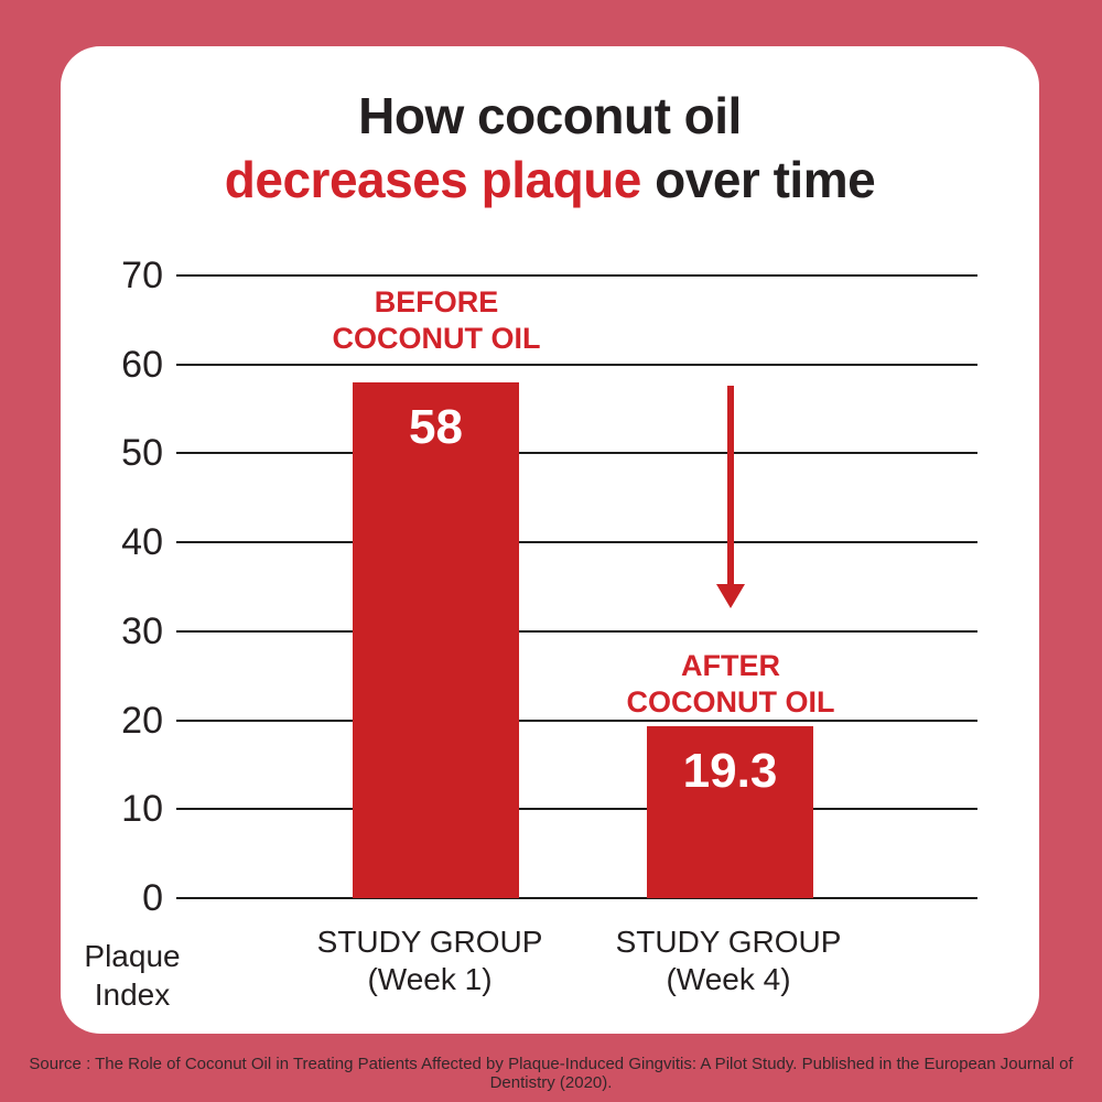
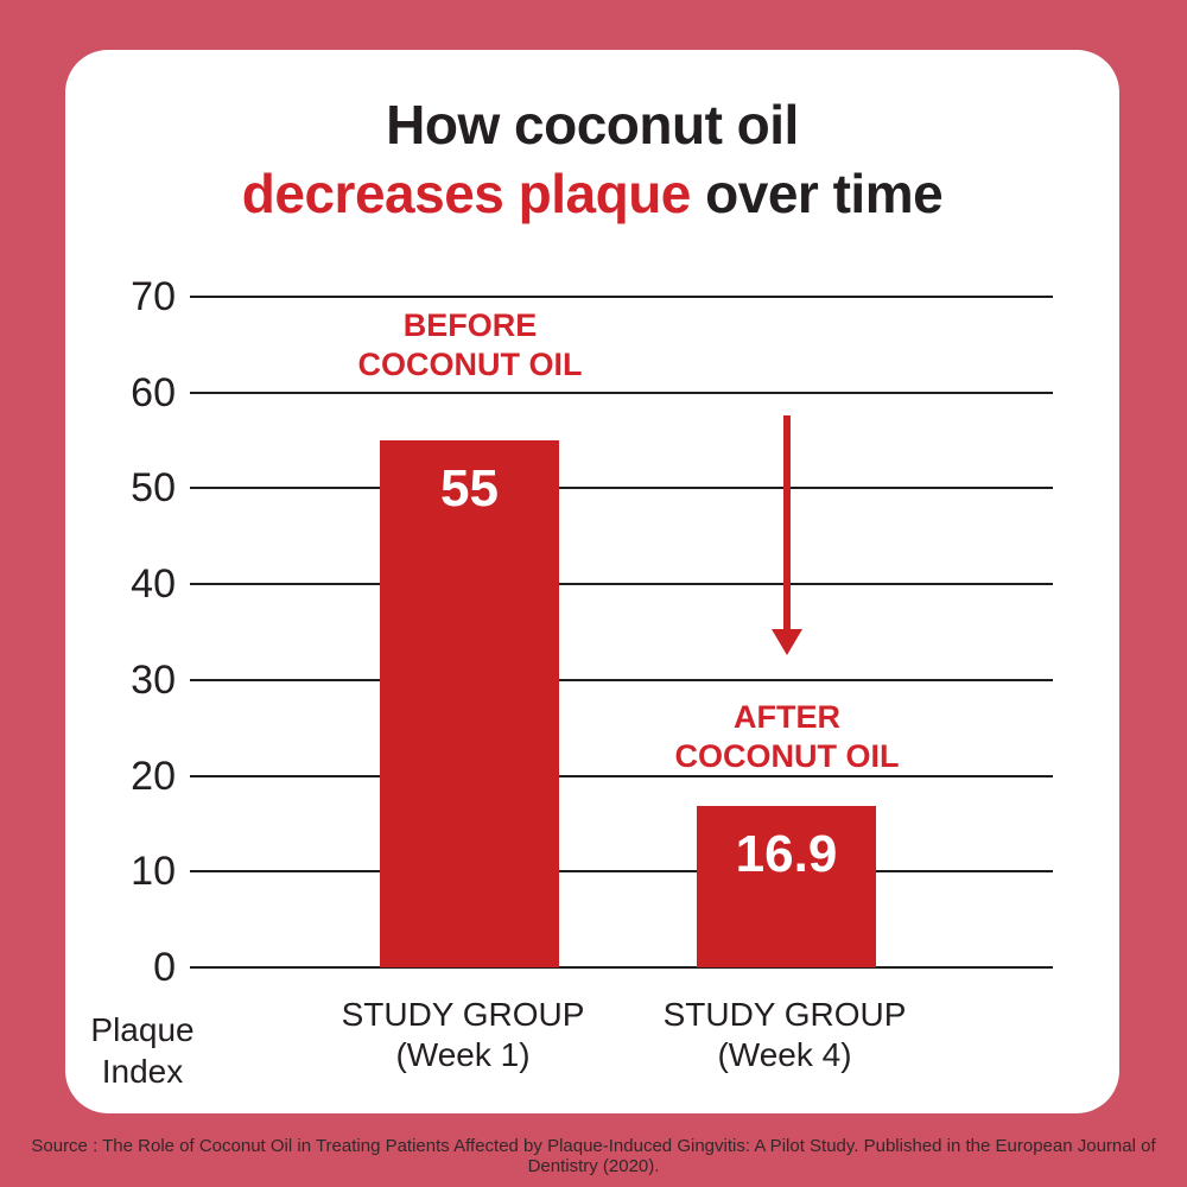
STUDY GROUP (Week 1): 58 -> 55
STUDY GROUP (Week 4): 19.3 -> 16.9
